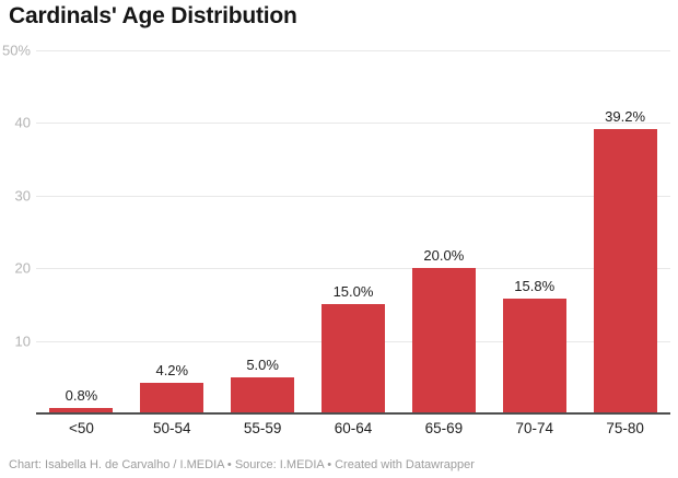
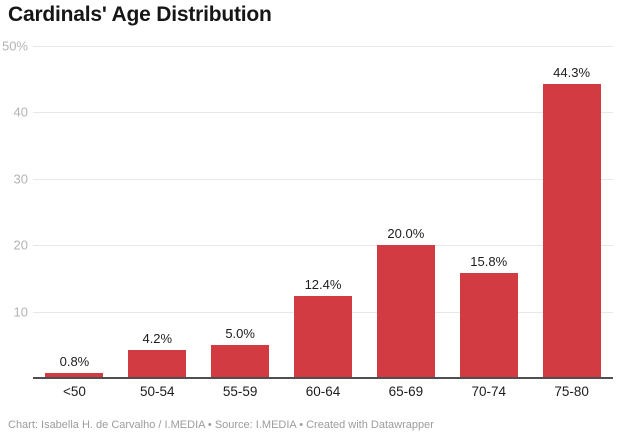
60-64: 15.0% -> 12.4%
75-80: 39.2% -> 44.3%
